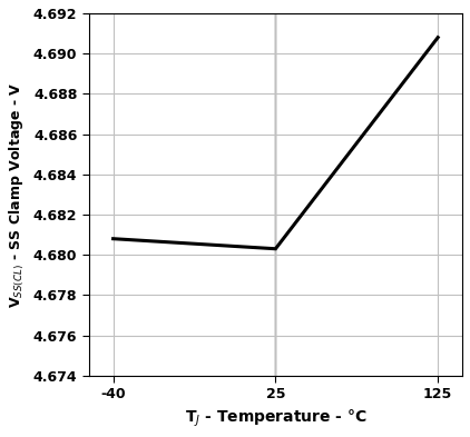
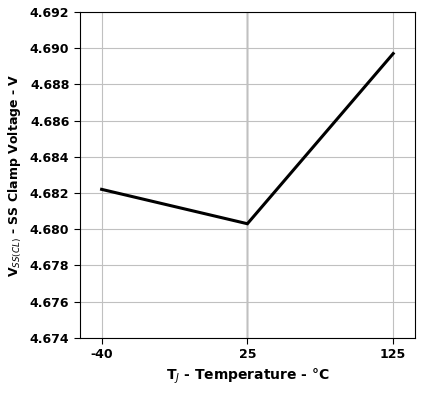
-40: 4.6808 -> 4.6822
125: 4.6908 -> 4.6897
